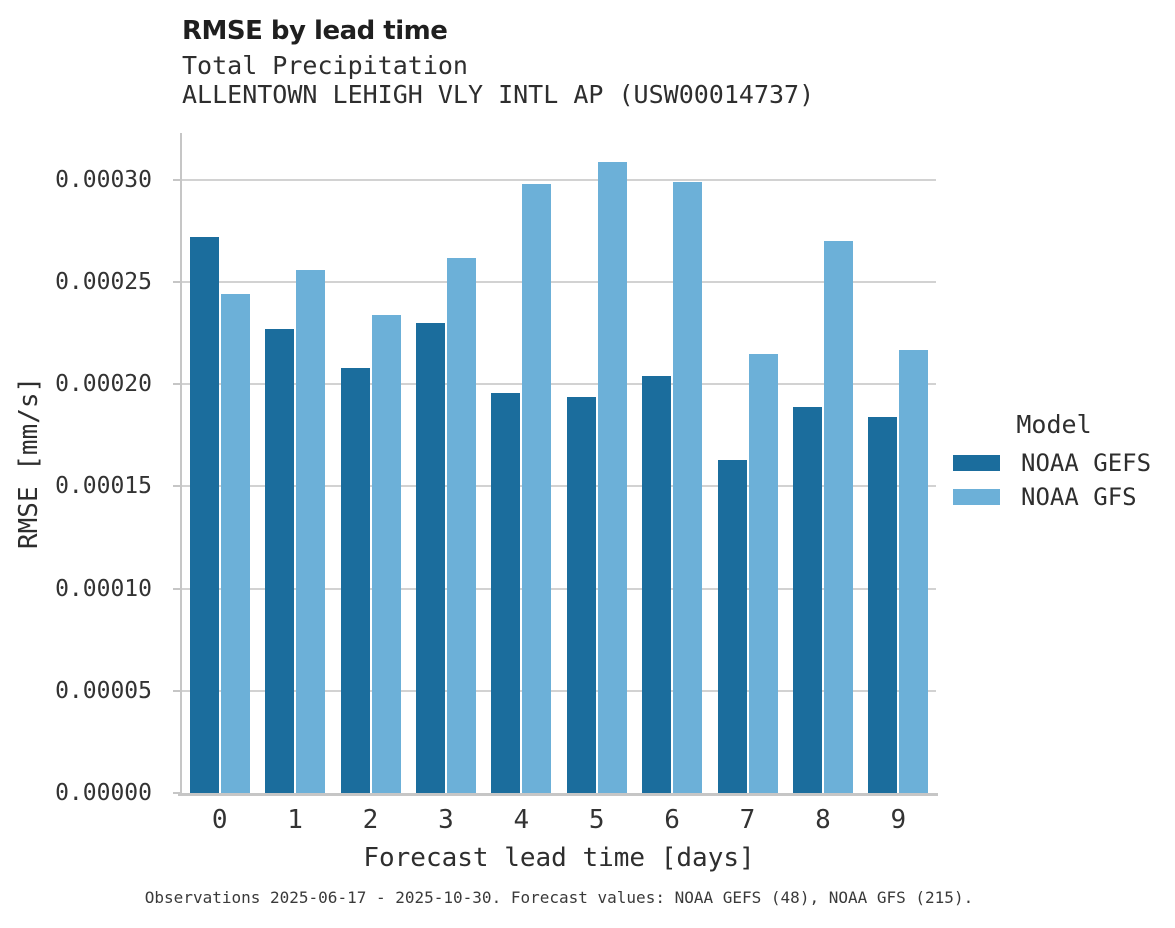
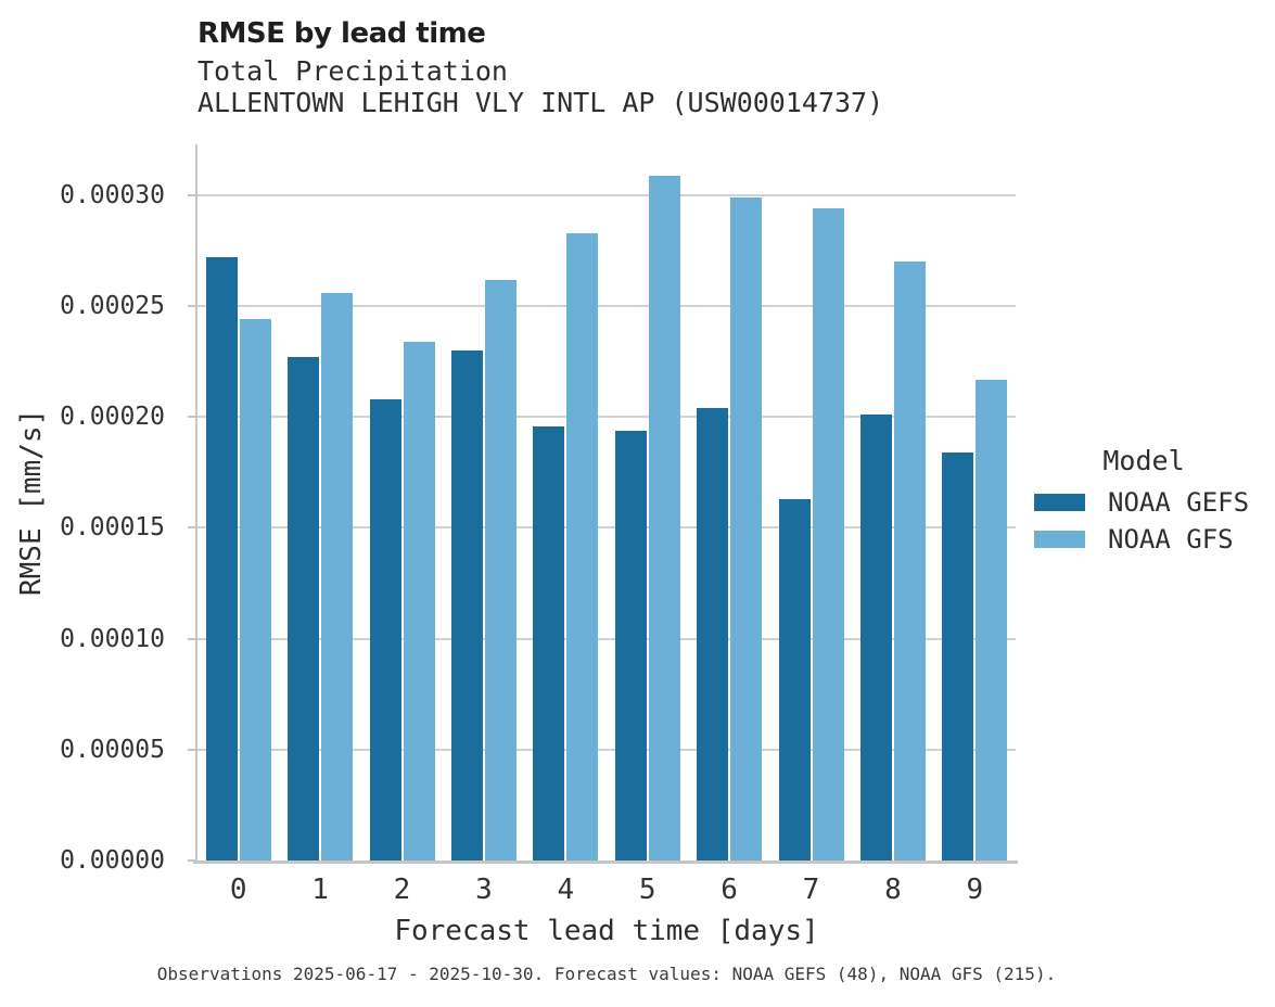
NOAA GFS/4: 0.000298 -> 0.000283
NOAA GFS/7: 0.000215 -> 0.000294
NOAA GEFS/8: 0.000189 -> 0.000201
